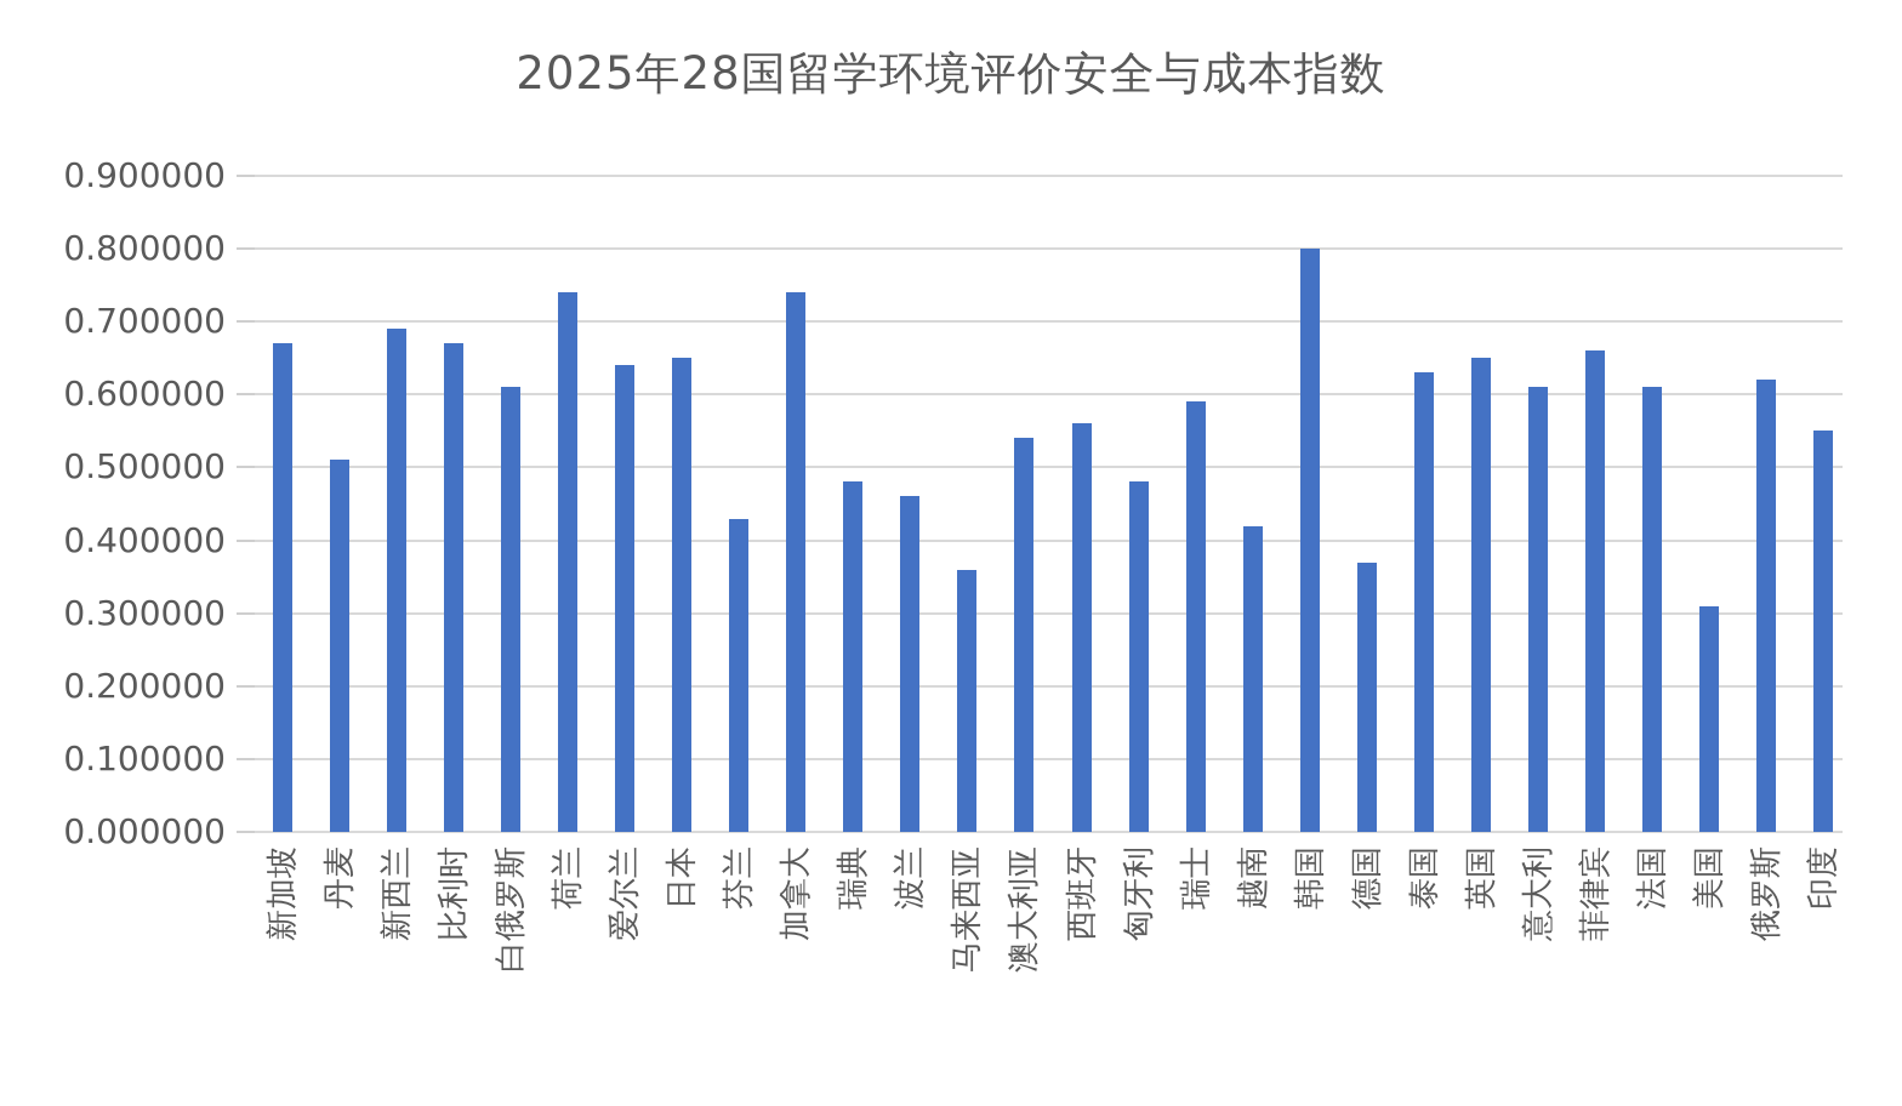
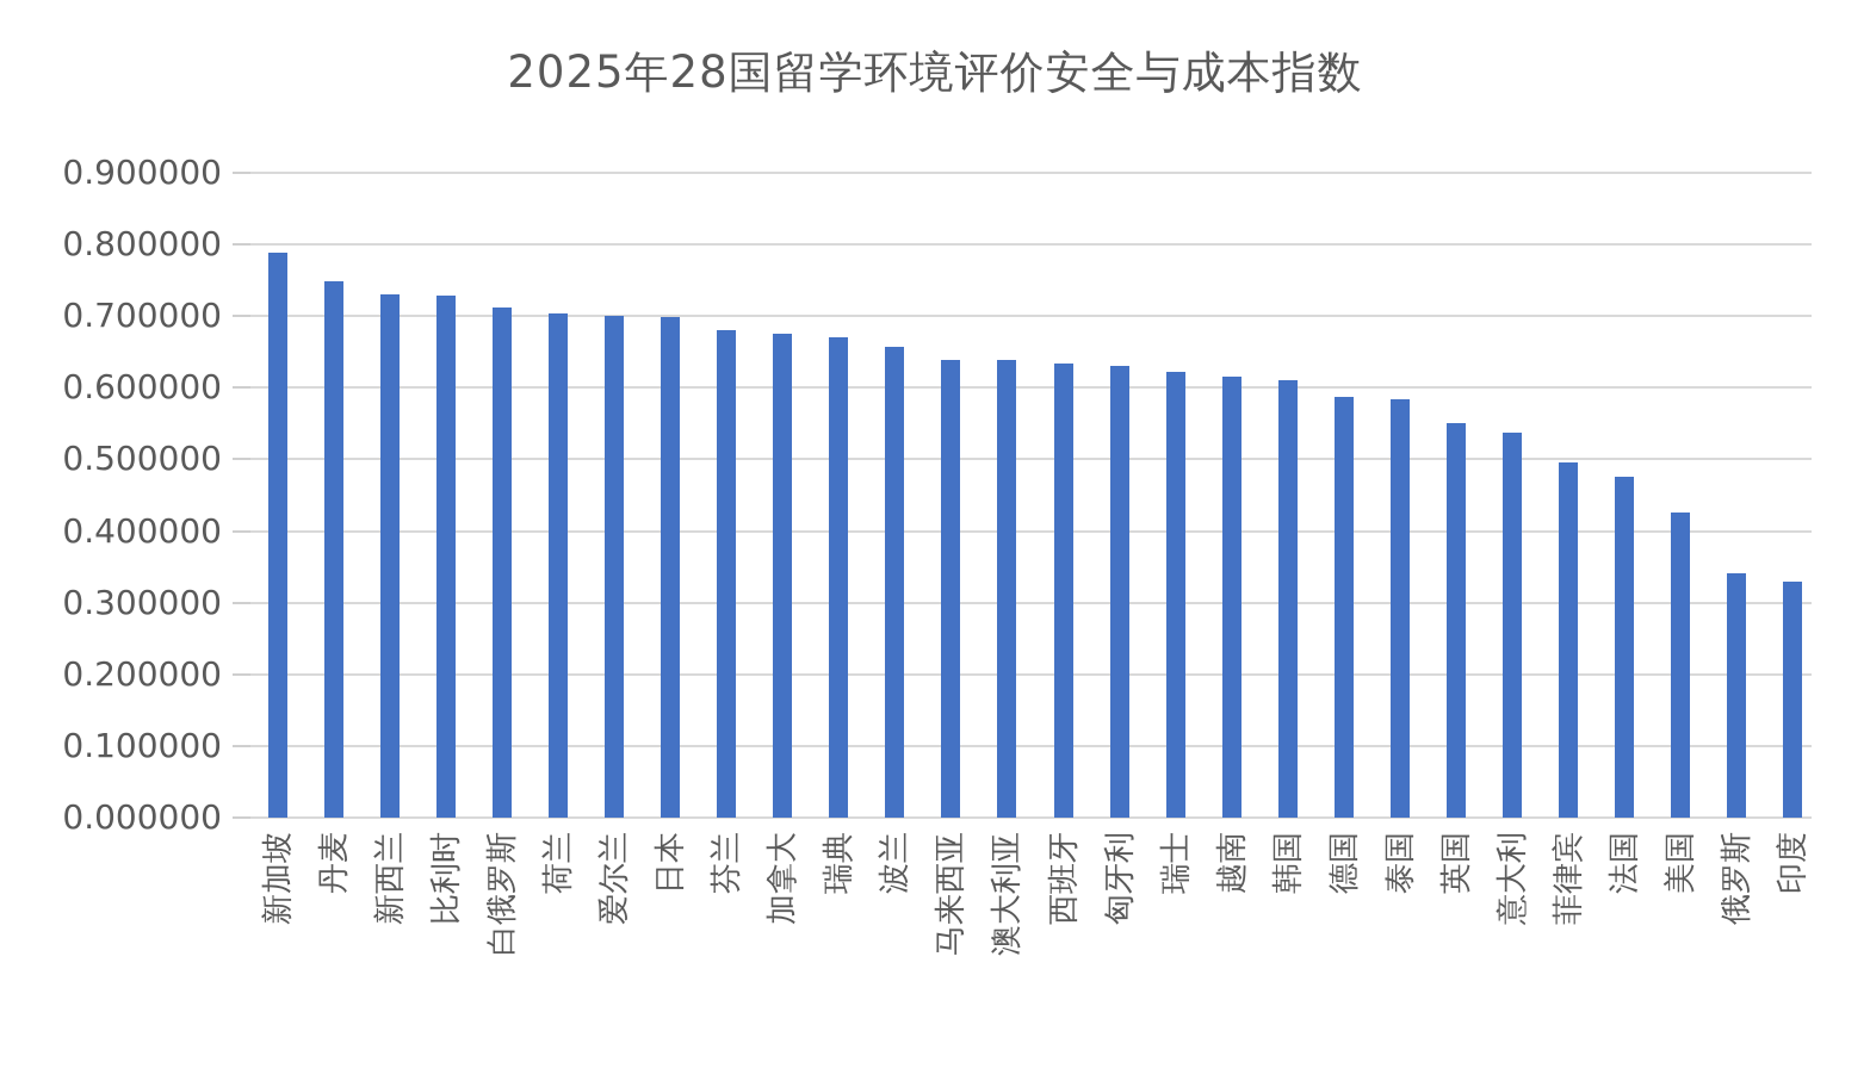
新加坡: 0.67 -> 0.79
丹麦: 0.51 -> 0.75
新西兰: 0.69 -> 0.73
比利时: 0.67 -> 0.73
白俄罗斯: 0.61 -> 0.71
荷兰: 0.74 -> 0.70
爱尔兰: 0.64 -> 0.70
日本: 0.65 -> 0.70
芬兰: 0.43 -> 0.68
加拿大: 0.74 -> 0.68
瑞典: 0.48 -> 0.67
波兰: 0.46 -> 0.66
马来西亚: 0.36 -> 0.64
澳大利亚: 0.54 -> 0.64
西班牙: 0.56 -> 0.63
匈牙利: 0.48 -> 0.63
瑞士: 0.59 -> 0.62
越南: 0.42 -> 0.62
韩国: 0.80 -> 0.61
德国: 0.37 -> 0.59
泰国: 0.63 -> 0.58
英国: 0.65 -> 0.55
意大利: 0.61 -> 0.54
菲律宾: 0.66 -> 0.50
法国: 0.61 -> 0.48
美国: 0.31 -> 0.43
俄罗斯: 0.62 -> 0.34
印度: 0.55 -> 0.33
